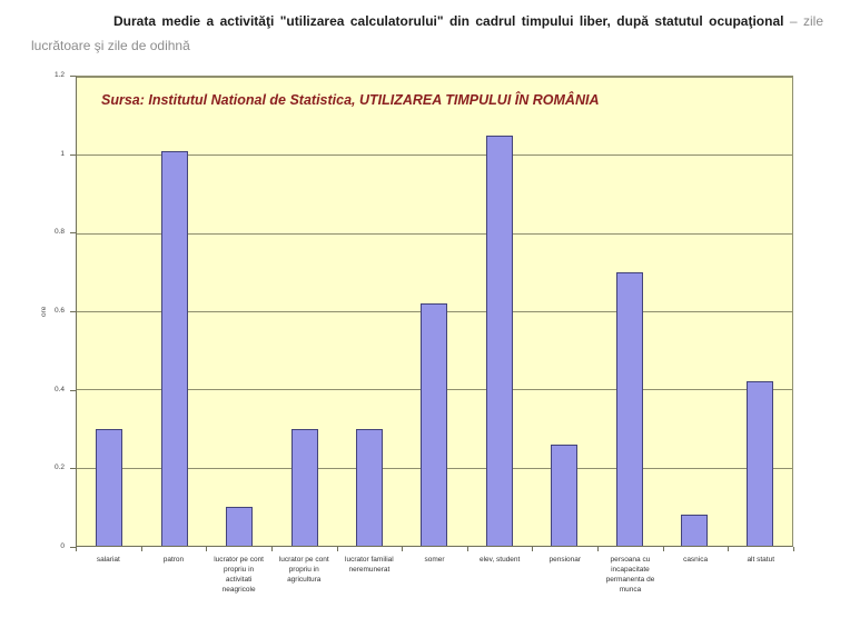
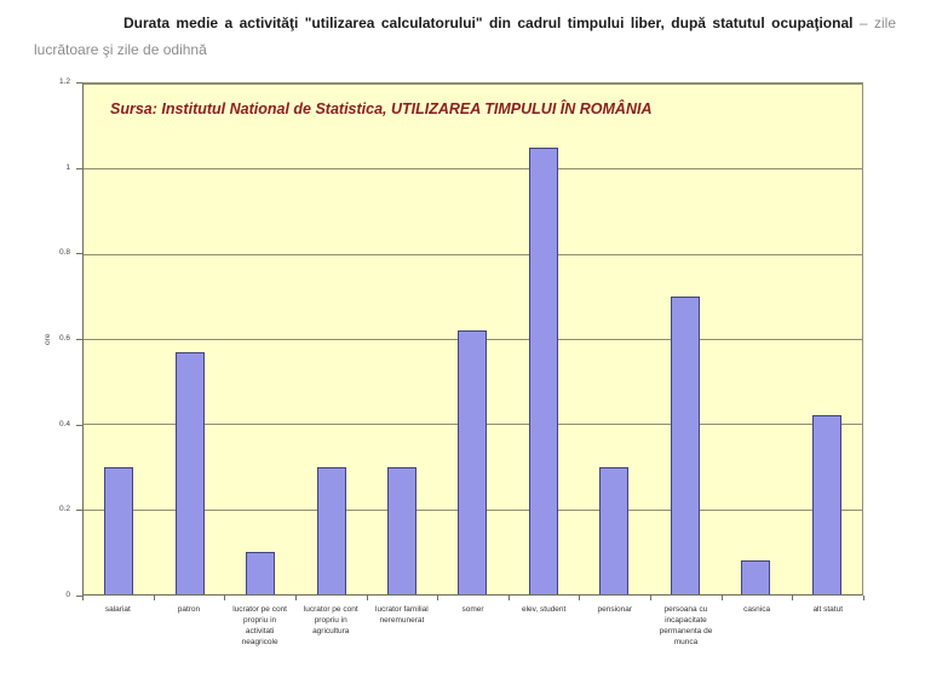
patron: 1.01 -> 0.57
pensionar: 0.26 -> 0.30
